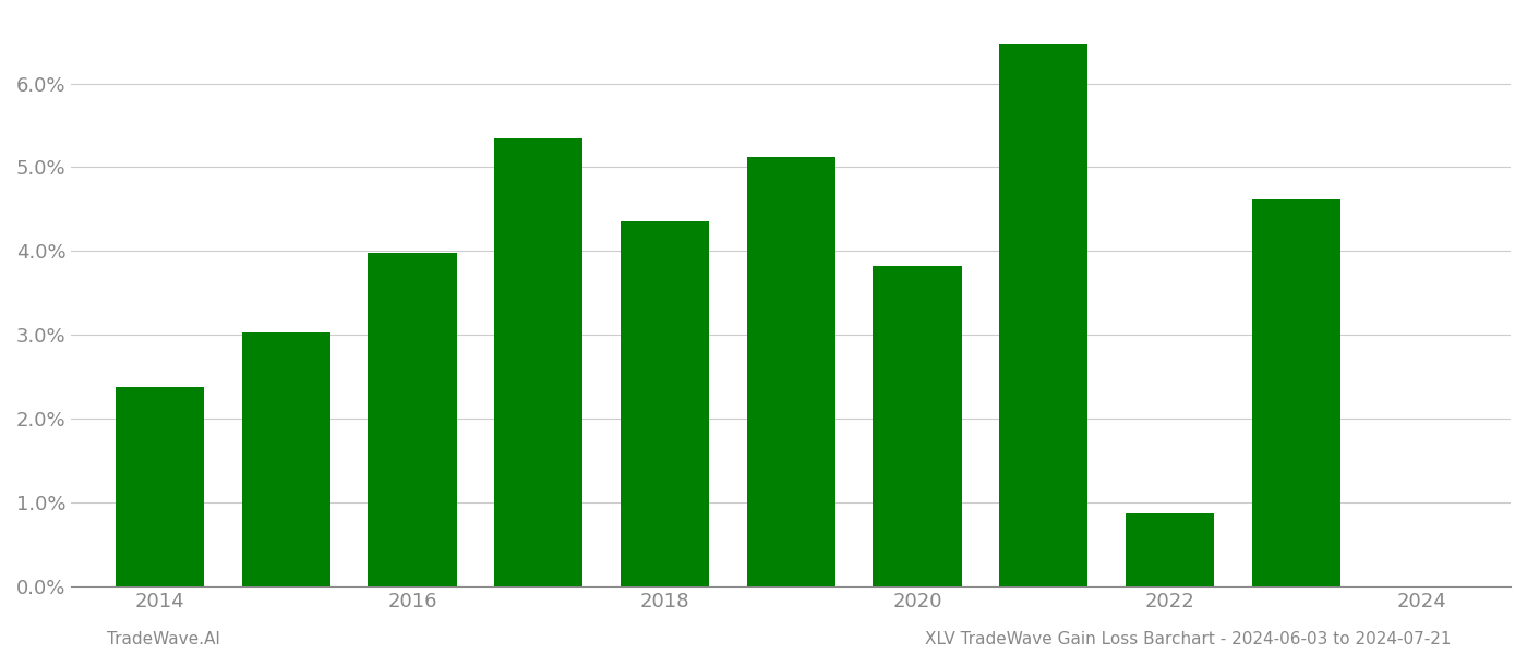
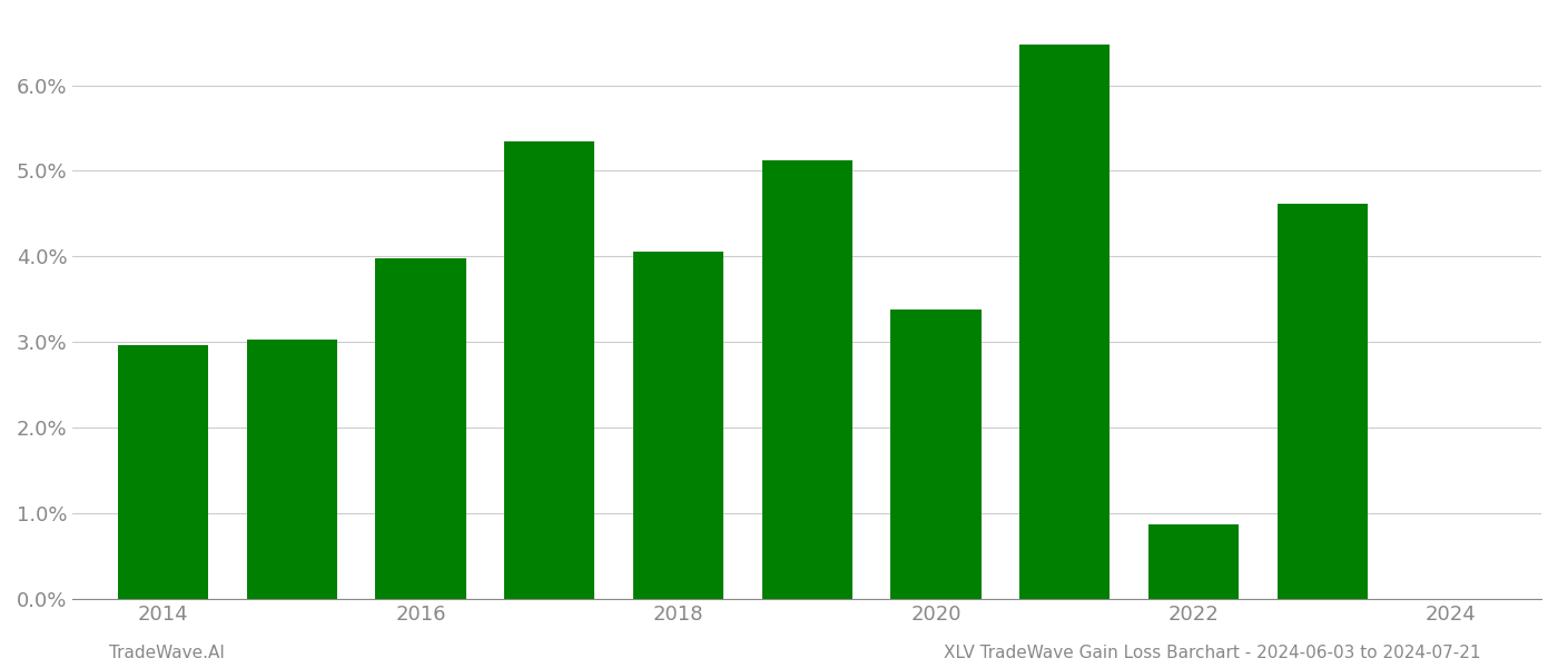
2014: 2.38% -> 2.96%
2018: 4.35% -> 4.06%
2020: 3.82% -> 3.38%
